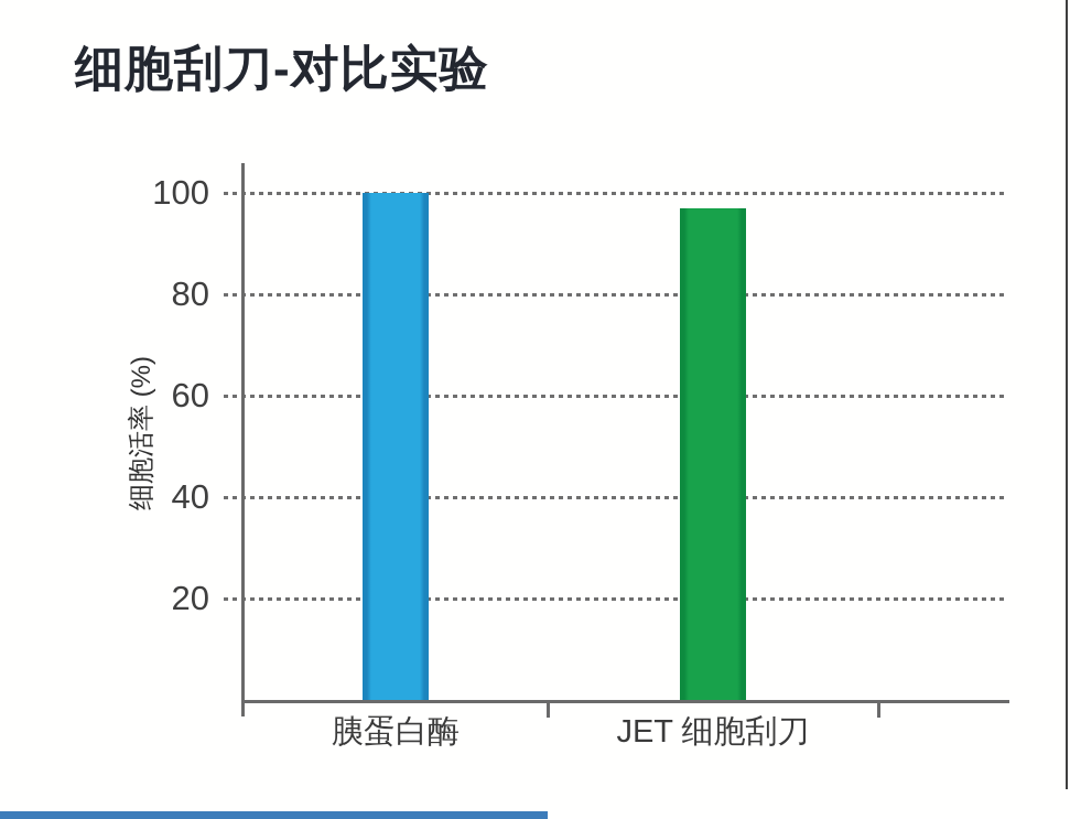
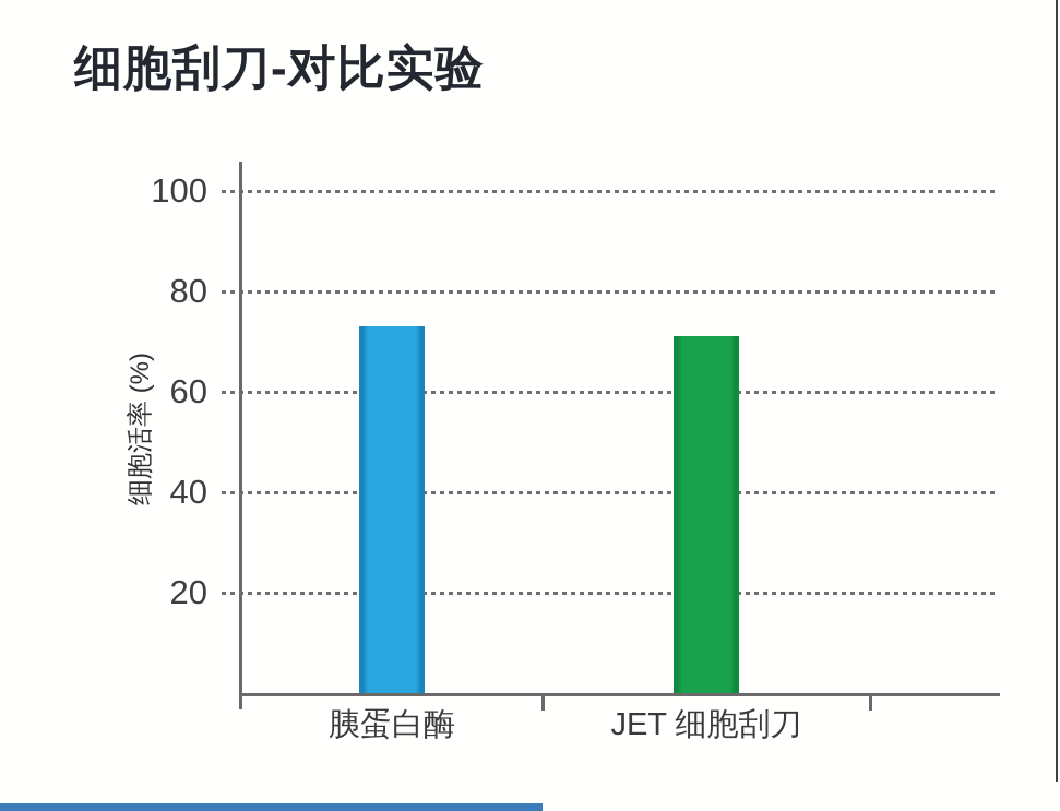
胰蛋白酶: 100 -> 73
JET 细胞刮刀: 97 -> 71
